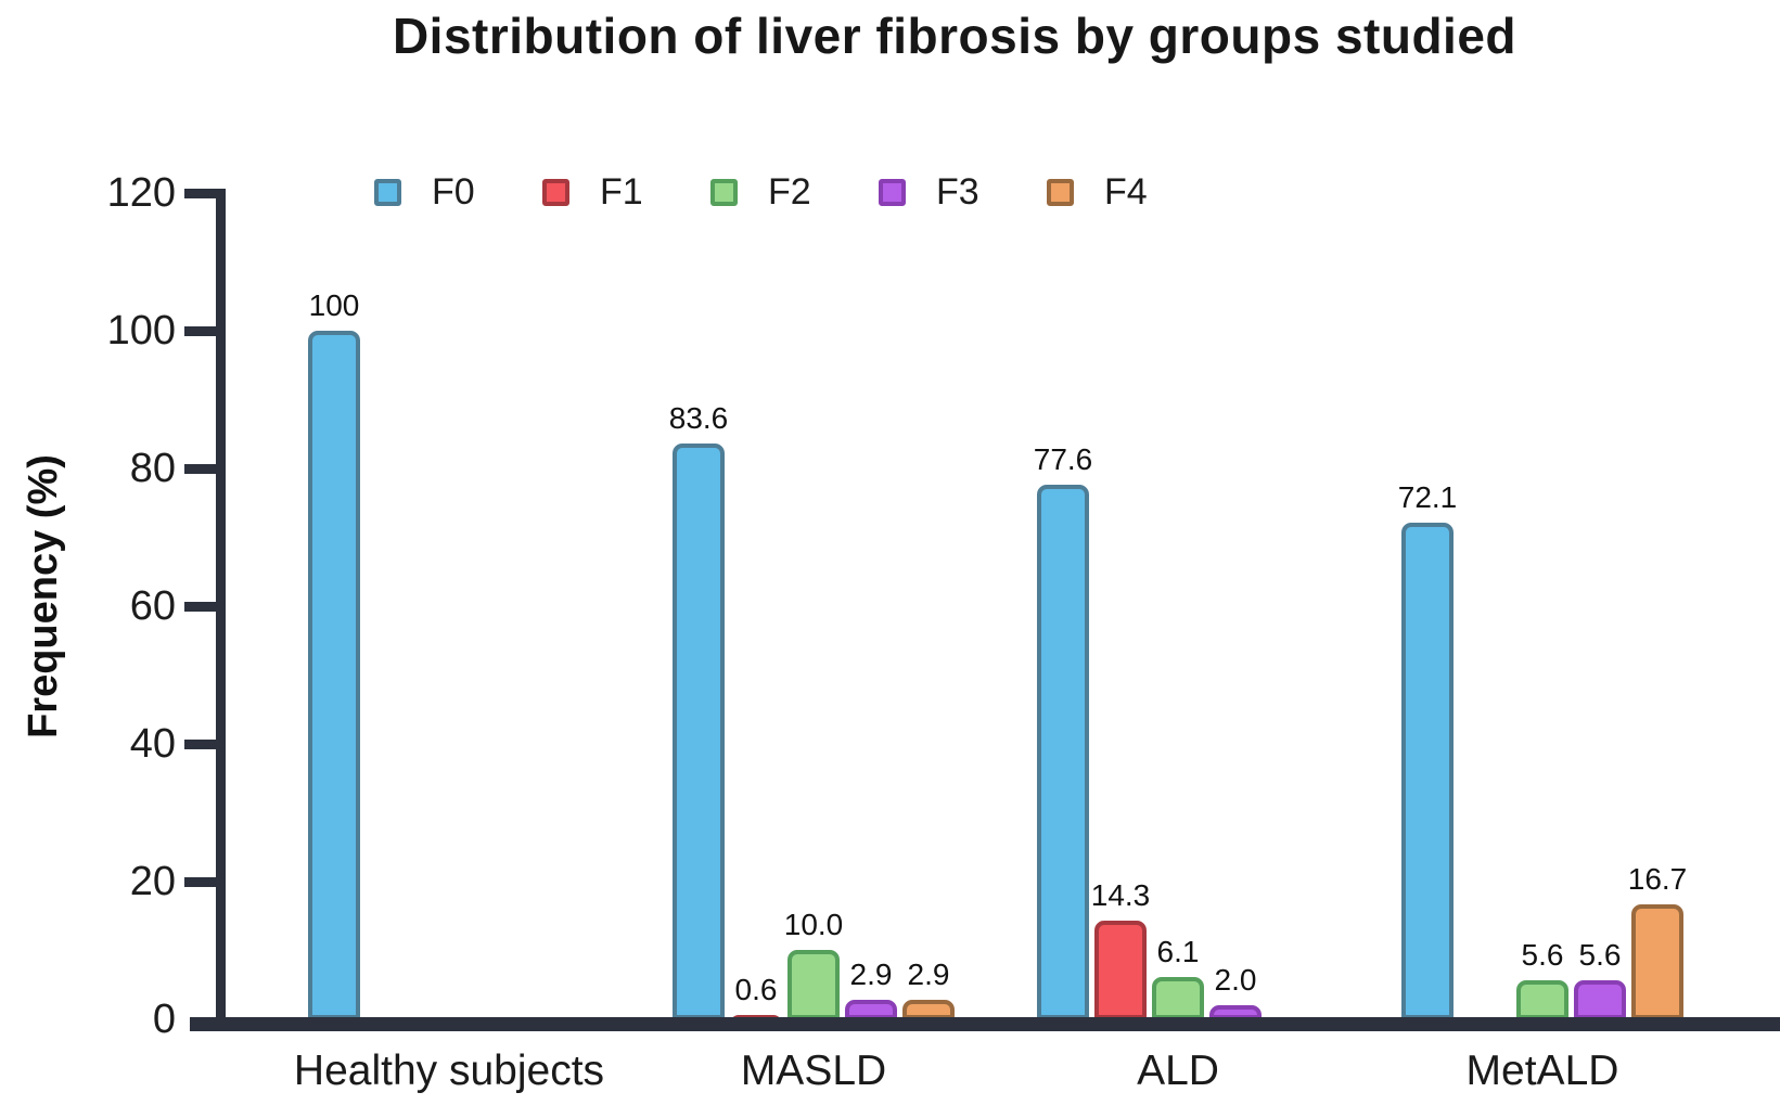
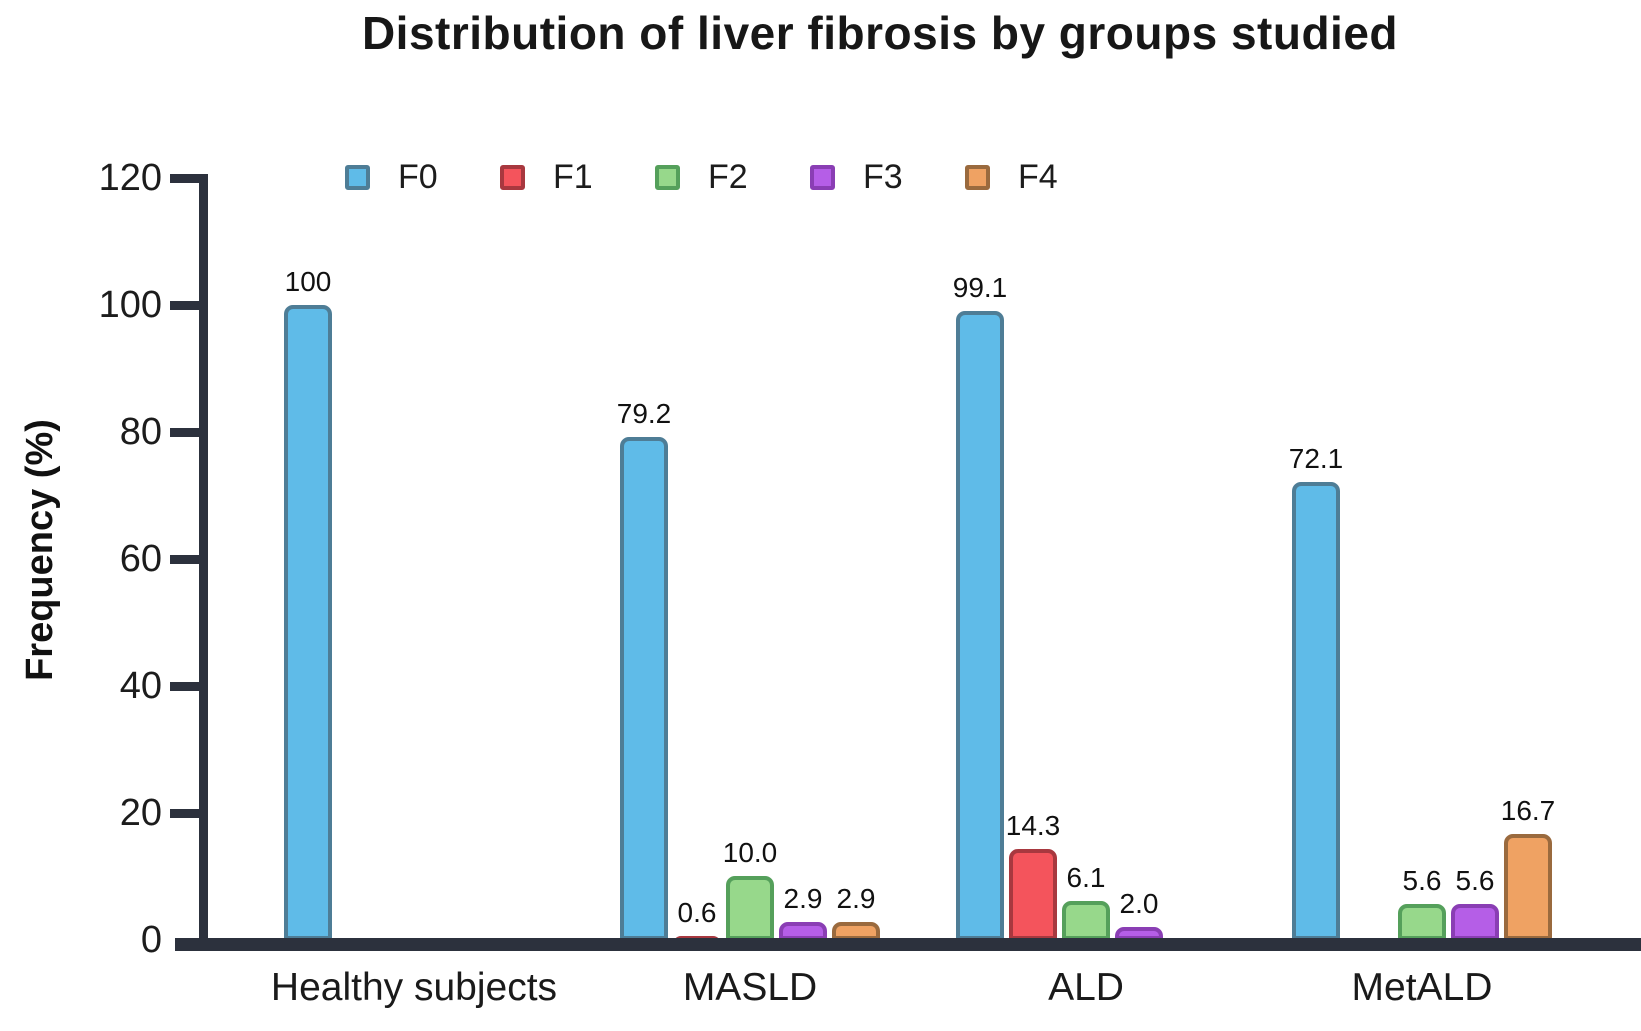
F0/MASLD: 83.6 -> 79.2
F0/ALD: 77.6 -> 99.1
